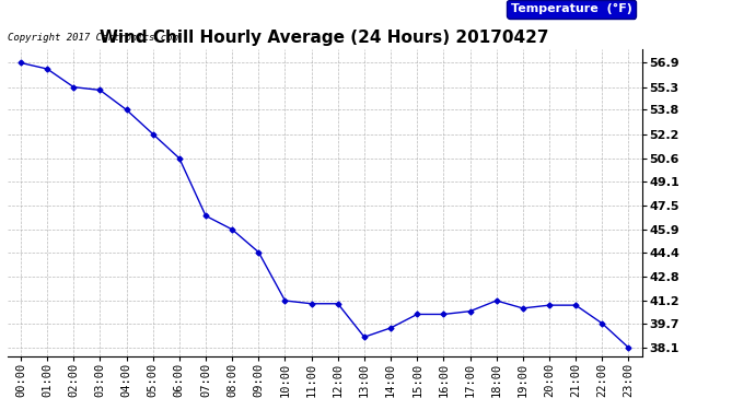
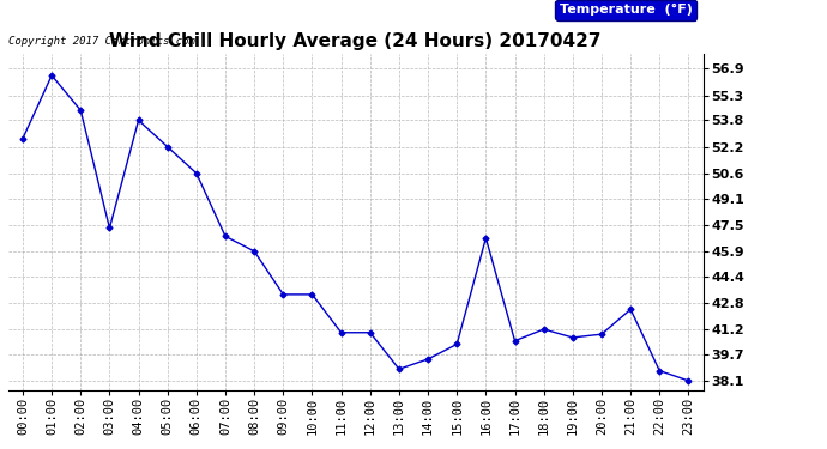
00:00: 56.9 -> 52.7
02:00: 55.3 -> 54.4
03:00: 55.1 -> 47.3
09:00: 44.4 -> 43.3
10:00: 41.2 -> 43.3
16:00: 40.3 -> 46.7
21:00: 40.9 -> 42.4
22:00: 39.7 -> 38.7
